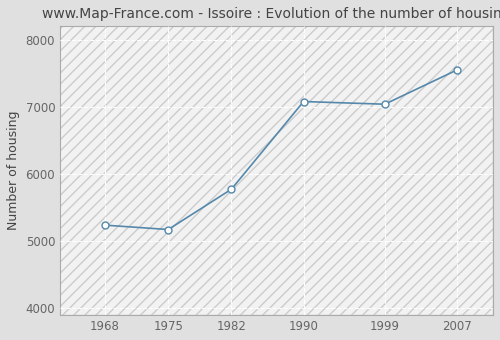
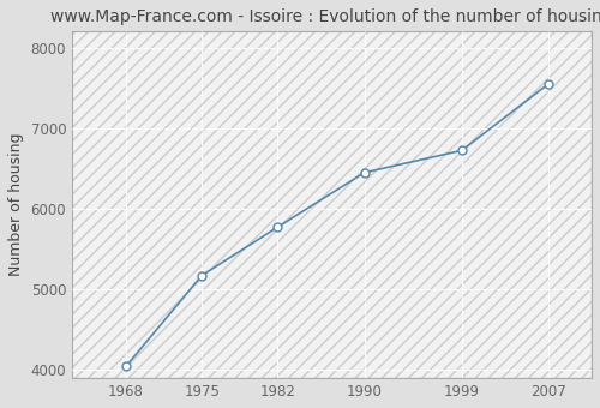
1968: 5240 -> 4050
1990: 7080 -> 6450
1999: 7040 -> 6720
